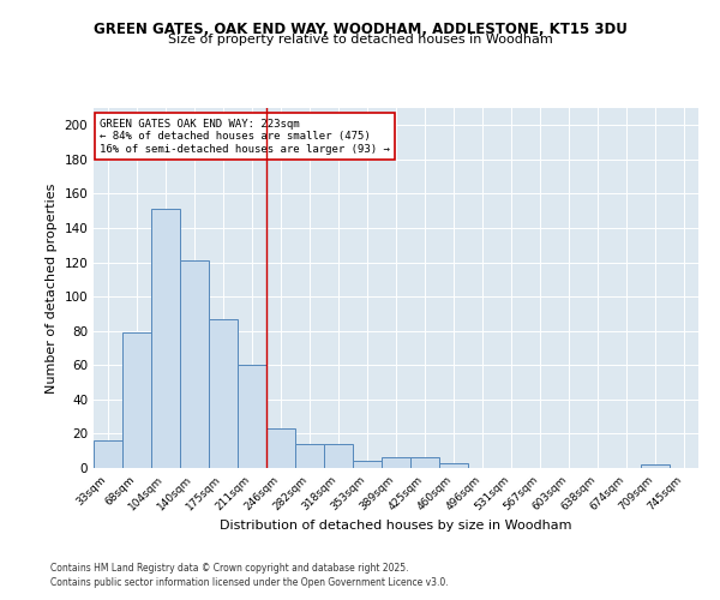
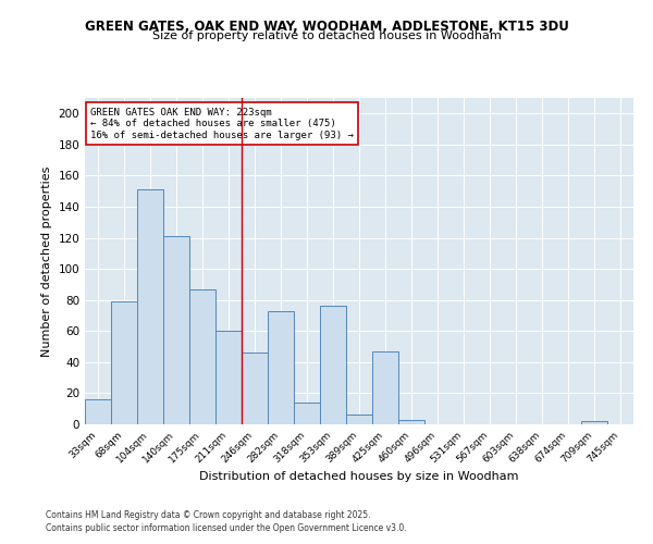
246sqm: 23 -> 46
282sqm: 14 -> 73
353sqm: 4 -> 76
425sqm: 6 -> 47
